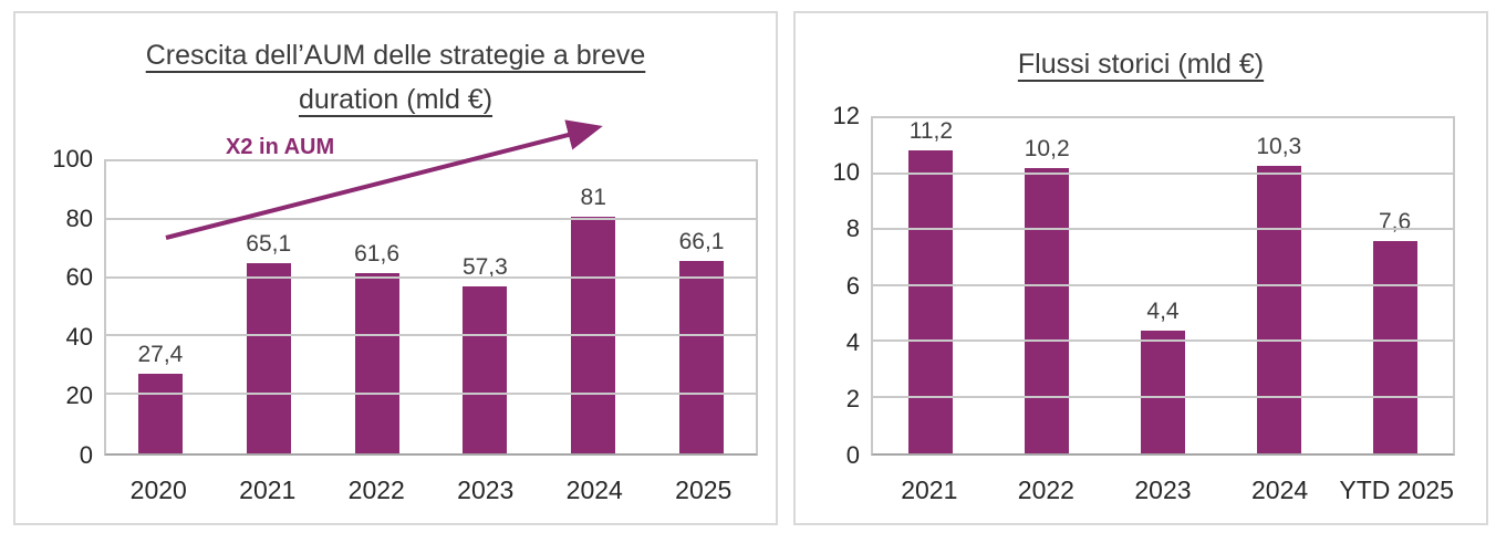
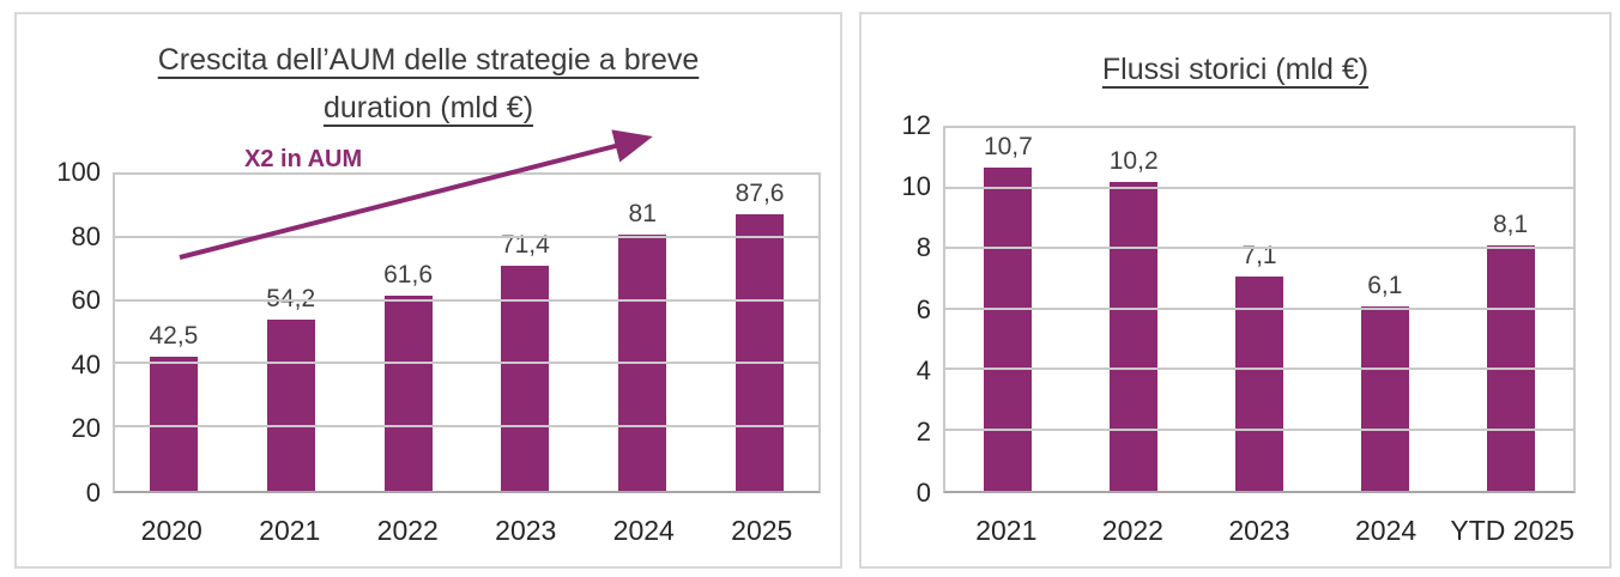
Crescita dell’AUM delle strategie a breve duration (mld €)/2020: 27,4 -> 42,5
Crescita dell’AUM delle strategie a breve duration (mld €)/2021: 65,1 -> 54,2
Crescita dell’AUM delle strategie a breve duration (mld €)/2023: 57,3 -> 71,4
Crescita dell’AUM delle strategie a breve duration (mld €)/2025: 66,1 -> 87,6
Flussi storici (mld €)/2021: 11,2 -> 10,7
Flussi storici (mld €)/2023: 4,4 -> 7,1
Flussi storici (mld €)/2024: 10,3 -> 6,1
Flussi storici (mld €)/YTD 2025: 7,6 -> 8,1
